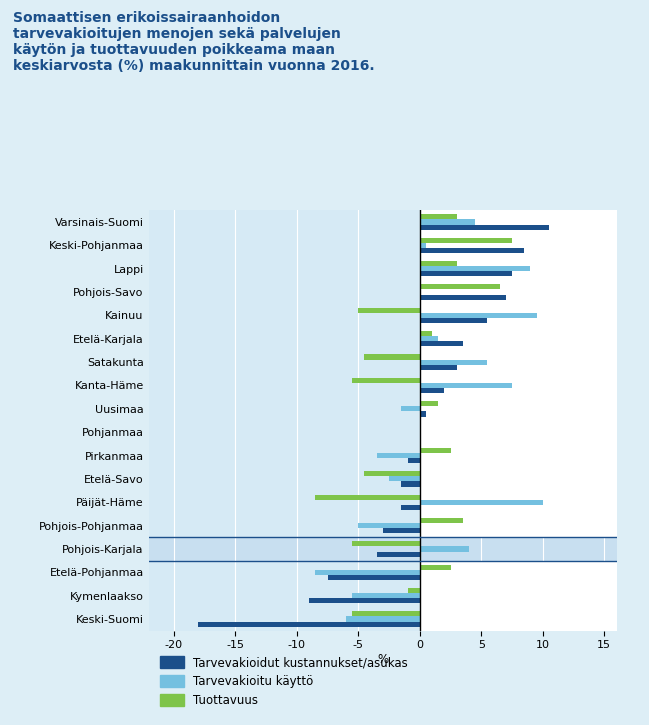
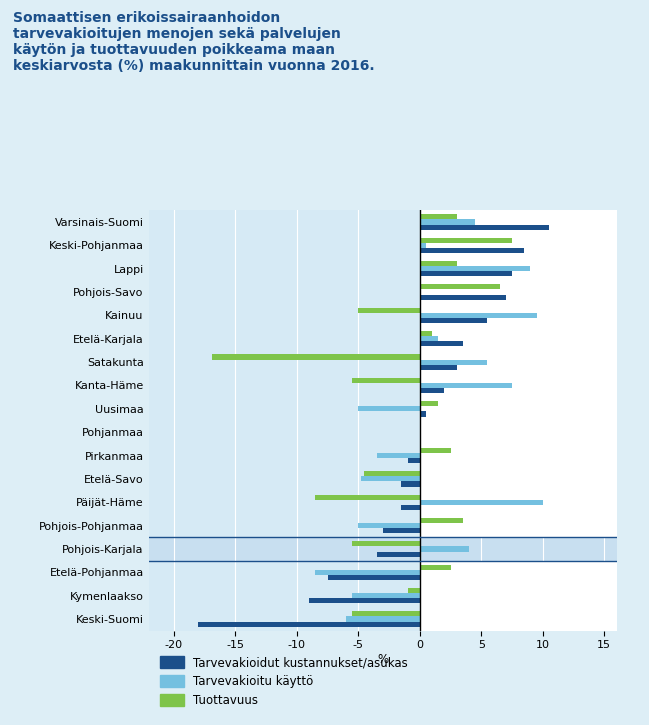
Tuottavuus/Satakunta: -4.5 -> -16.9
Tarvevakioitu käyttö/Uusimaa: -1.5 -> -5.0
Tarvevakioitu käyttö/Etelä-Savo: -2.5 -> -4.8
